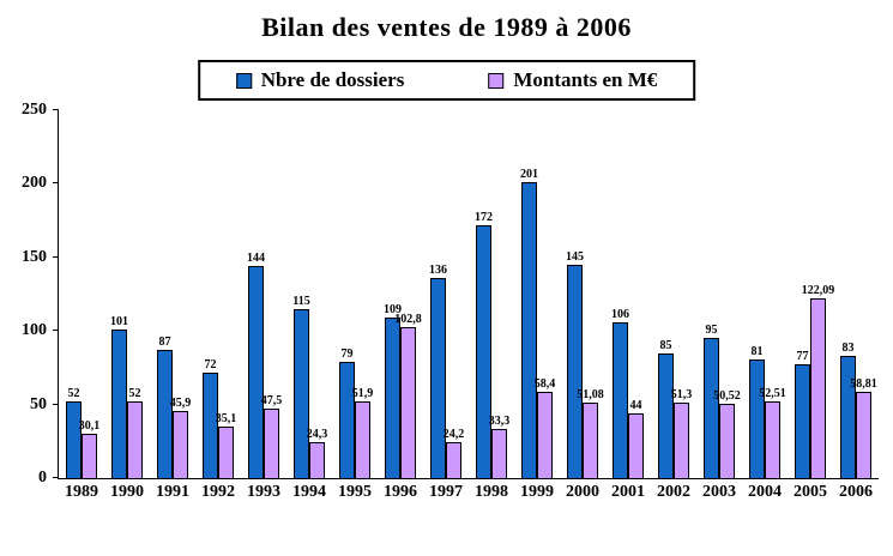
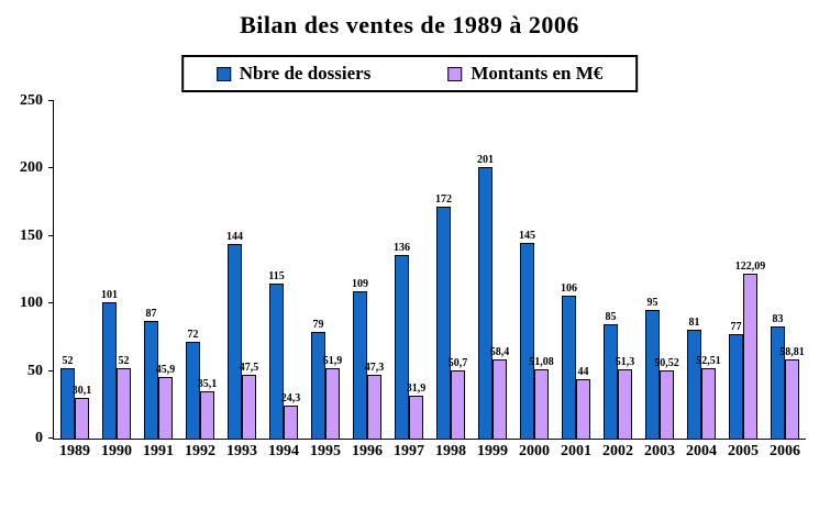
Montants en M€/1996: 102,8 -> 47,3
Montants en M€/1997: 24,2 -> 31,9
Montants en M€/1998: 33,3 -> 50,7
